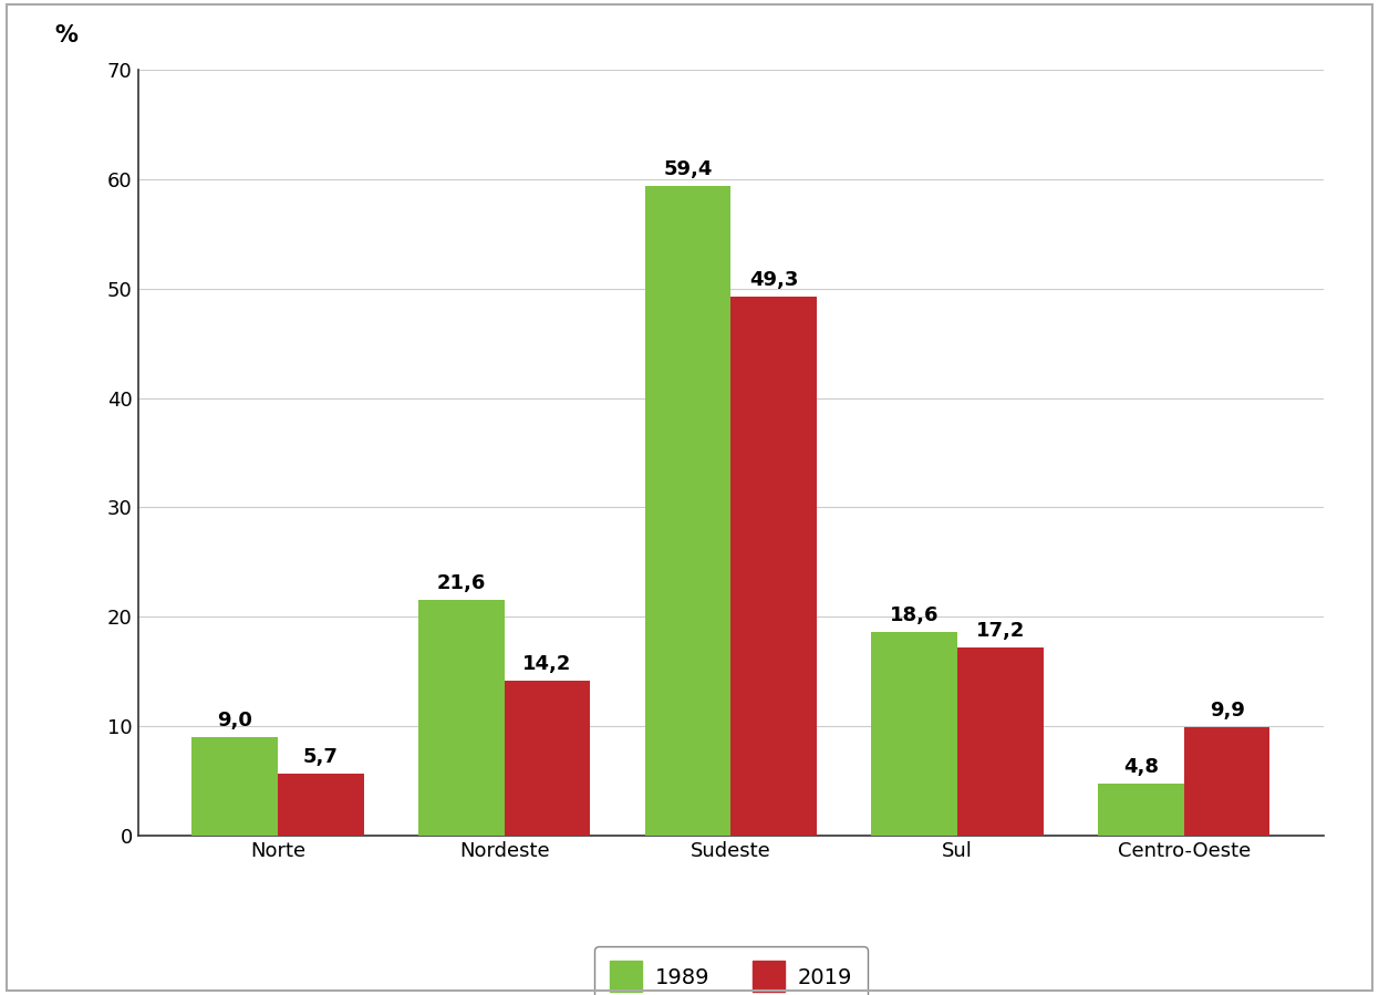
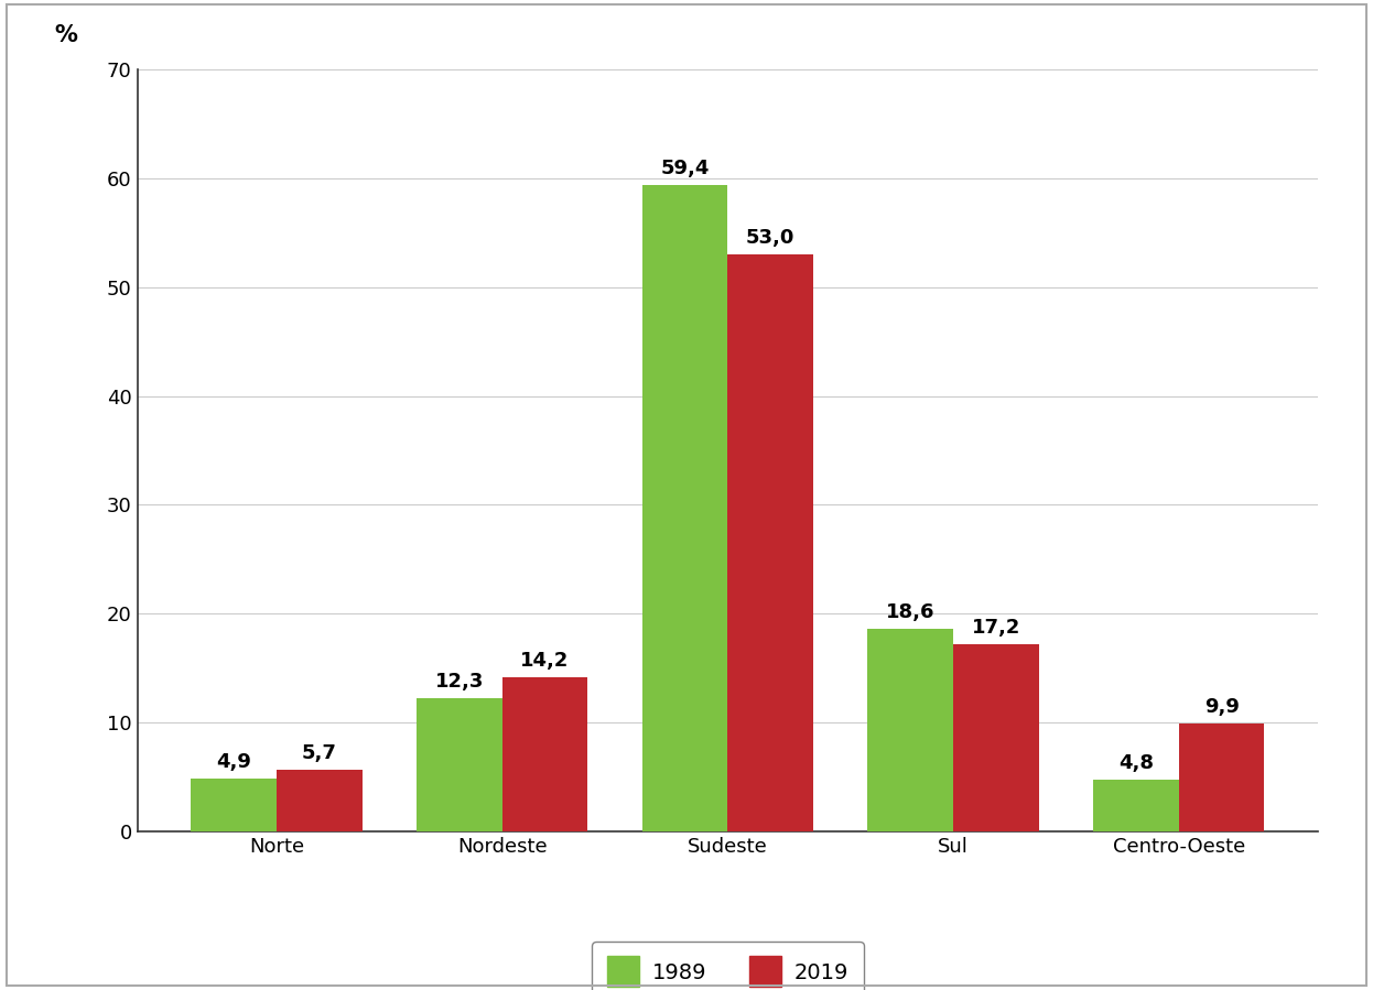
1989/Norte: 9,0 -> 4,9
1989/Nordeste: 21,6 -> 12,3
2019/Sudeste: 49,3 -> 53,0
